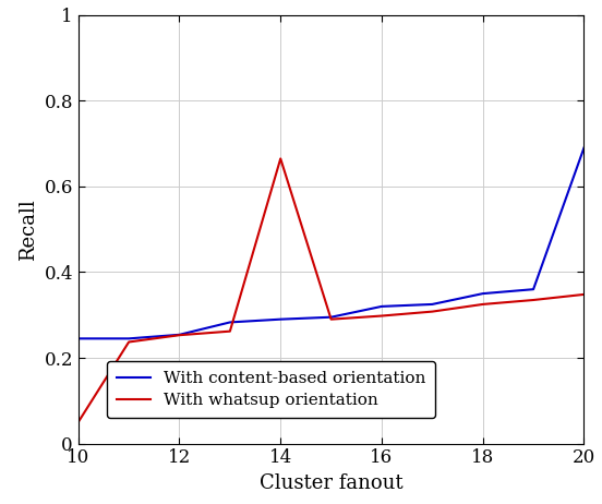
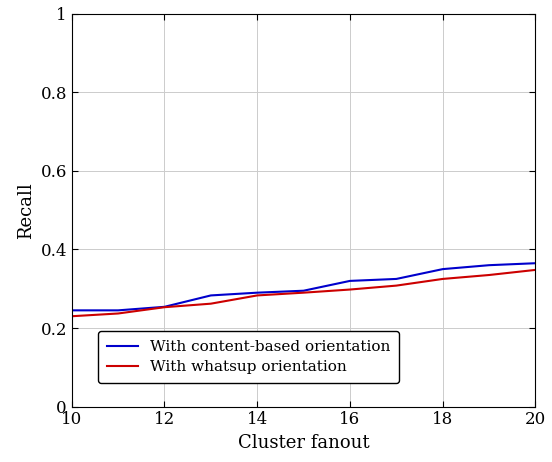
With whatsup orientation/10: 0.050 -> 0.230
With whatsup orientation/14: 0.665 -> 0.283
With content-based orientation/20: 0.690 -> 0.365
